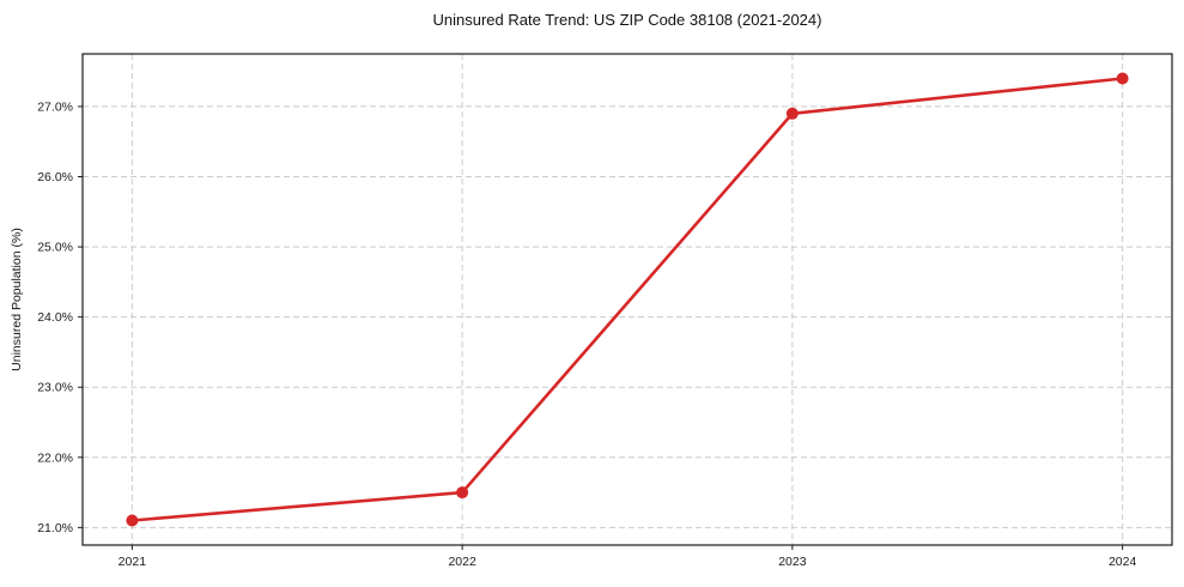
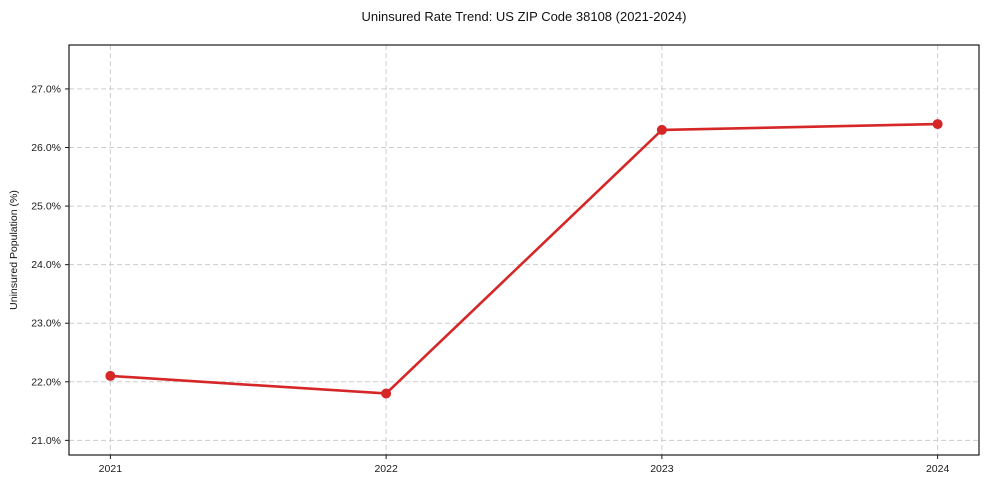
2021: 21.1% -> 22.1%
2022: 21.5% -> 21.8%
2023: 26.9% -> 26.3%
2024: 27.4% -> 26.4%
